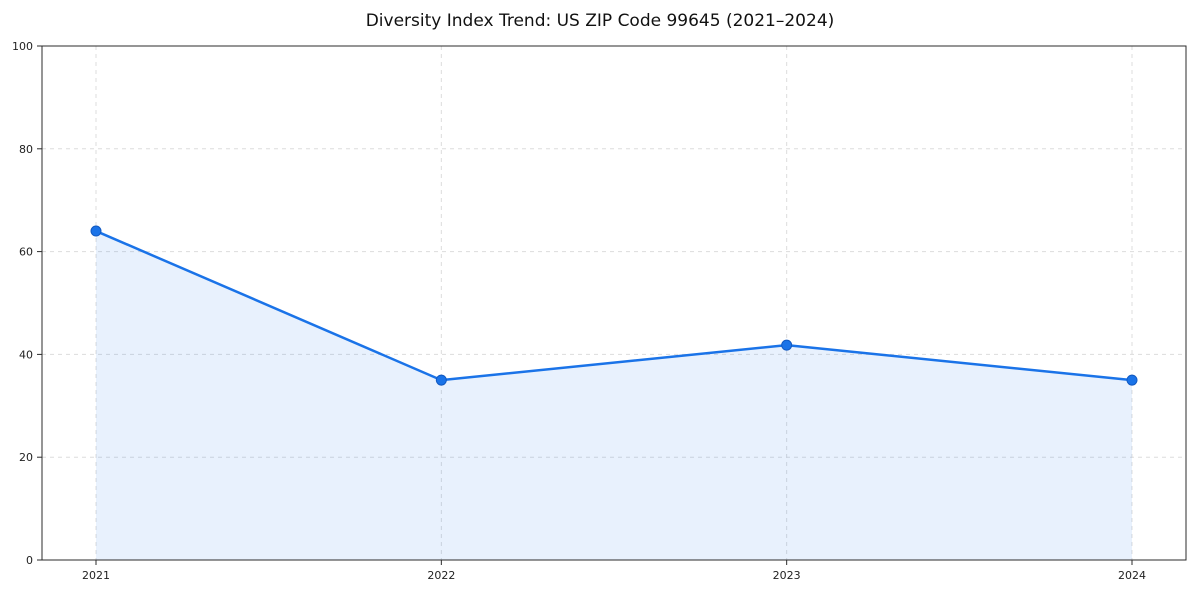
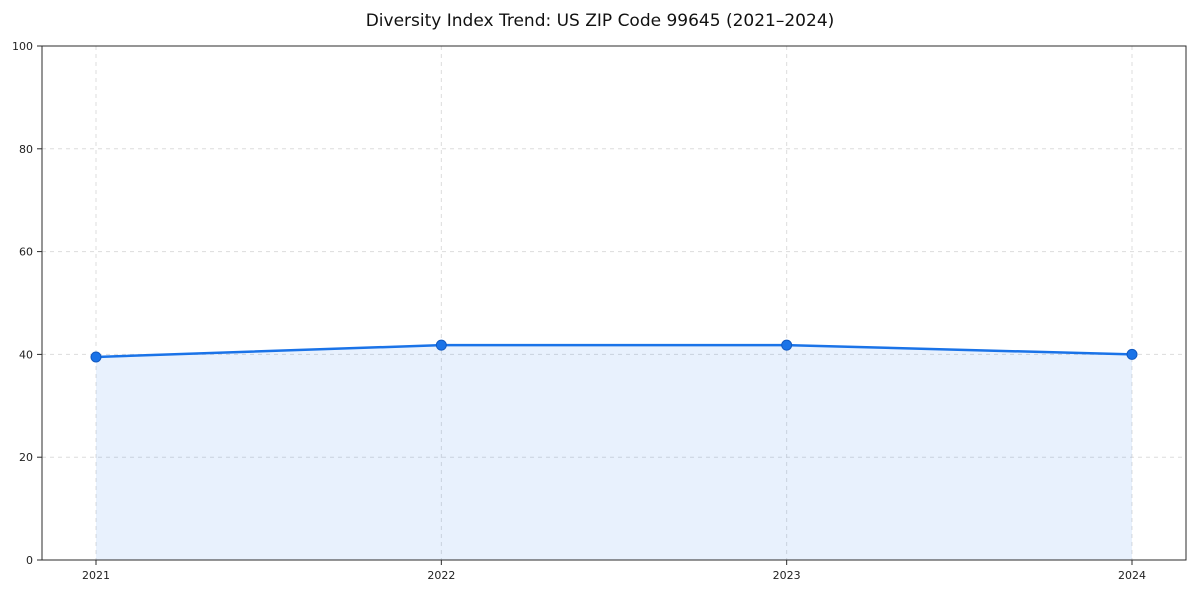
2021: 64 -> 40
2022: 35 -> 42
2024: 35 -> 40
